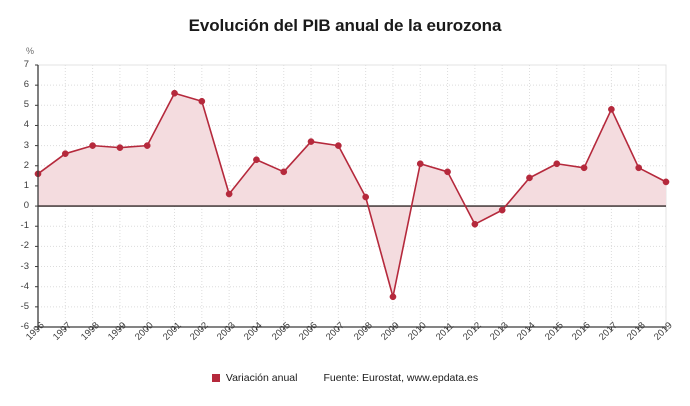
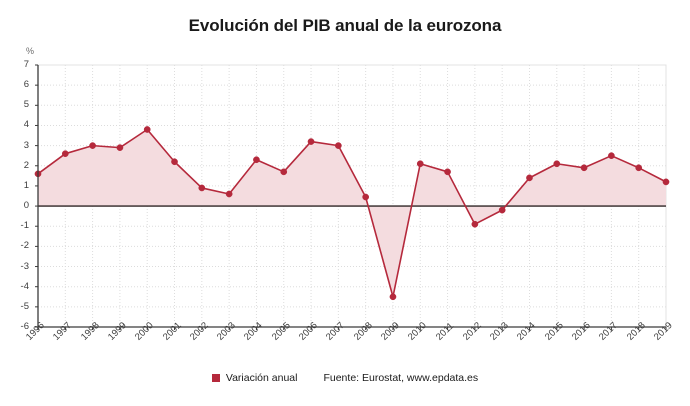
2000: 3.0 -> 3.8
2001: 5.6 -> 2.2
2002: 5.2 -> 0.9
2017: 4.8 -> 2.5
